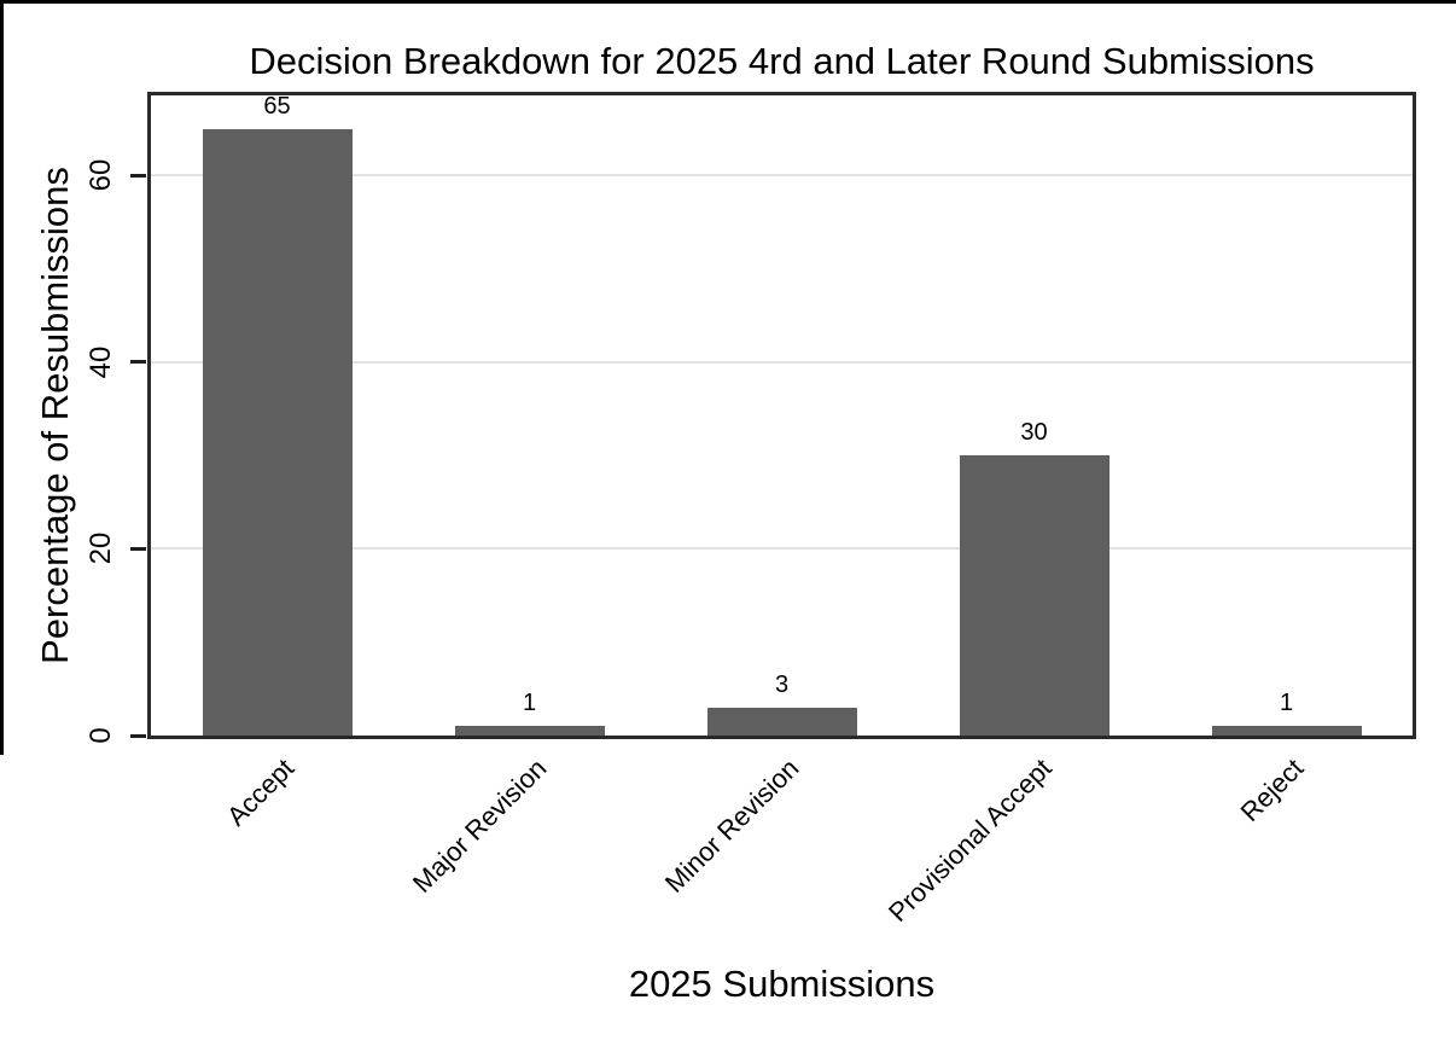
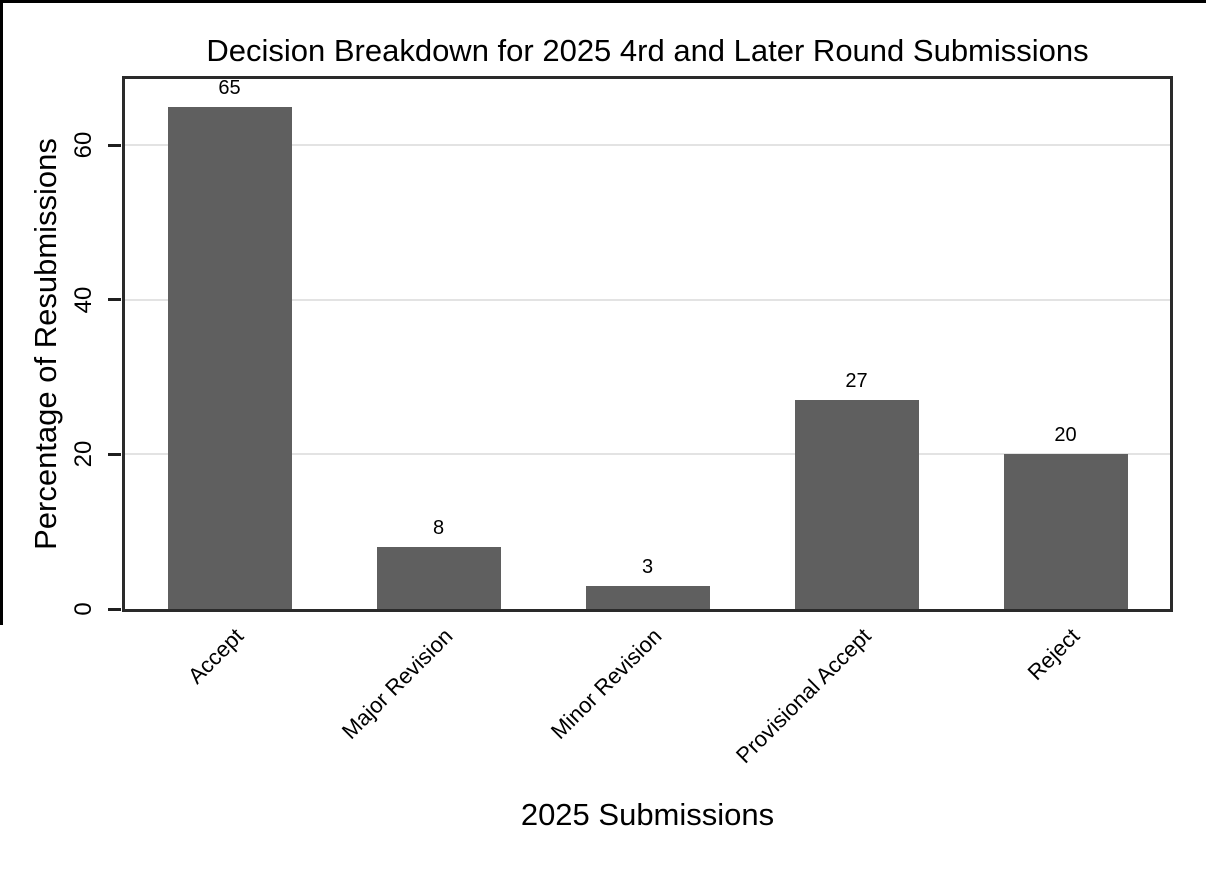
Major Revision: 1 -> 8
Provisional Accept: 30 -> 27
Reject: 1 -> 20
